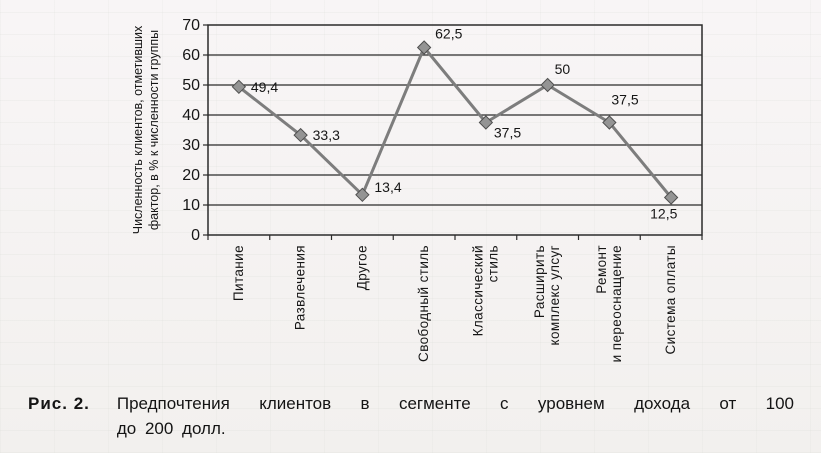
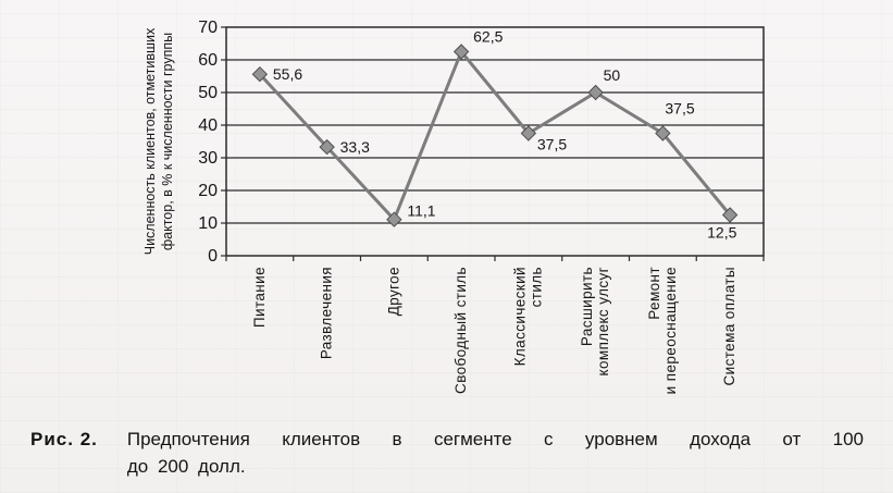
Питание: 49,4 -> 55,6
Другое: 13,4 -> 11,1
